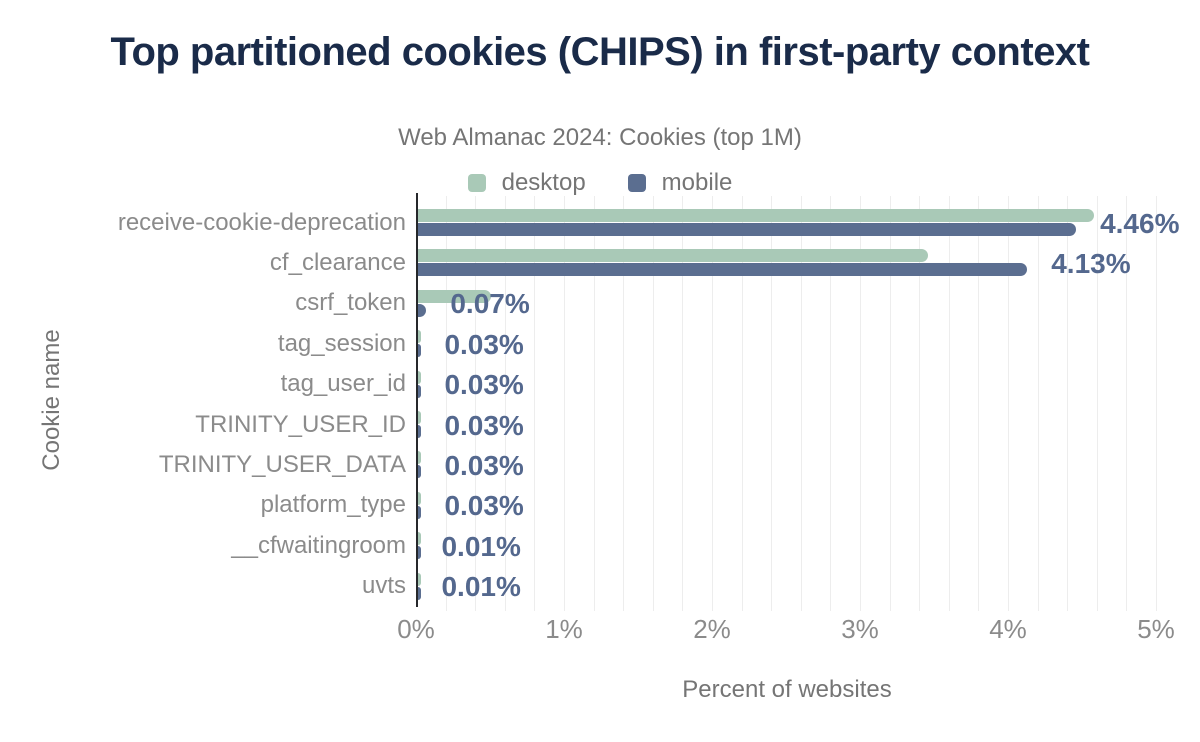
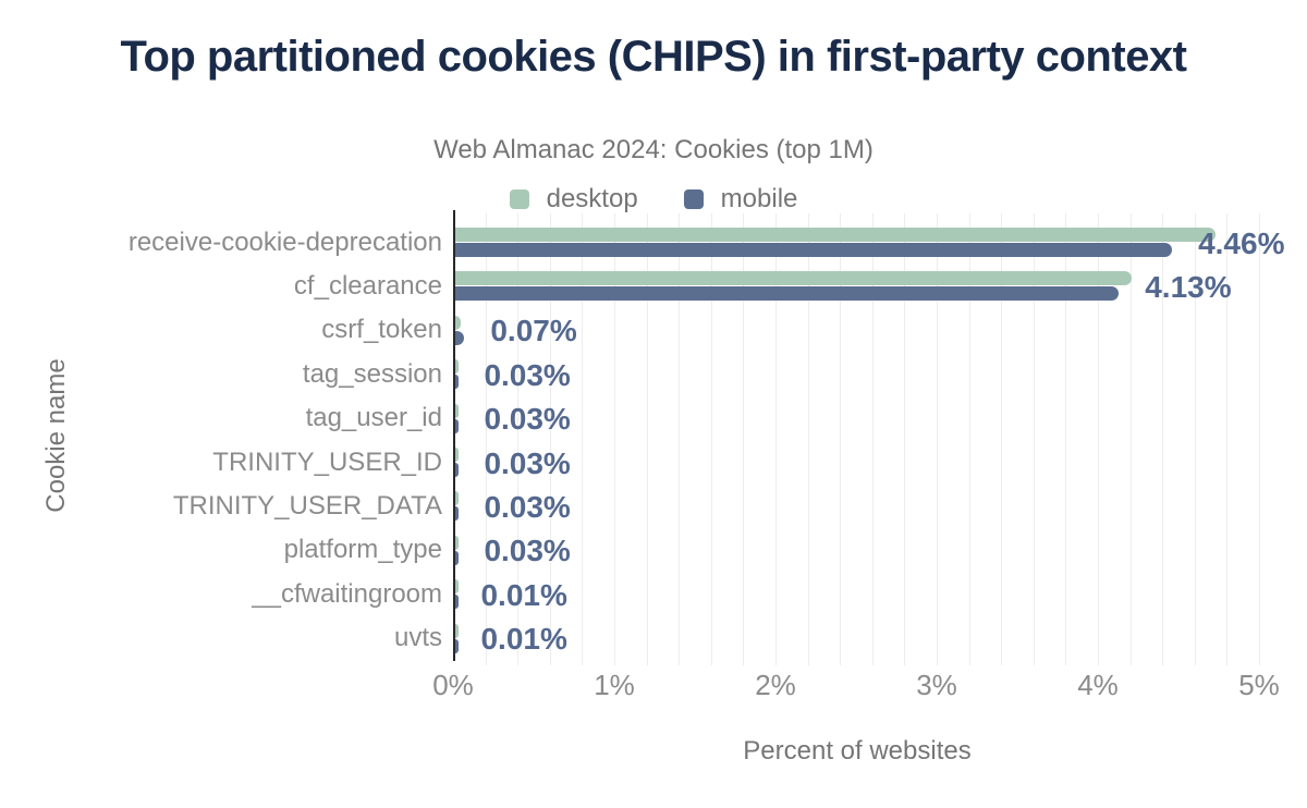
desktop/receive-cookie-deprecation: 4.58% -> 4.73%
desktop/cf_clearance: 3.46% -> 4.21%
desktop/csrf_token: 0.51% -> 0.05%
